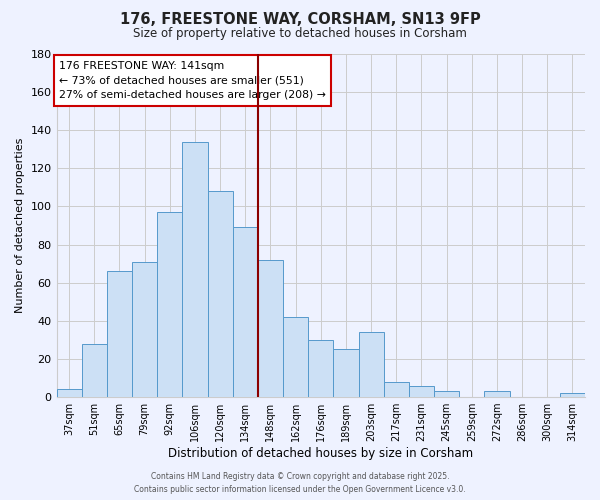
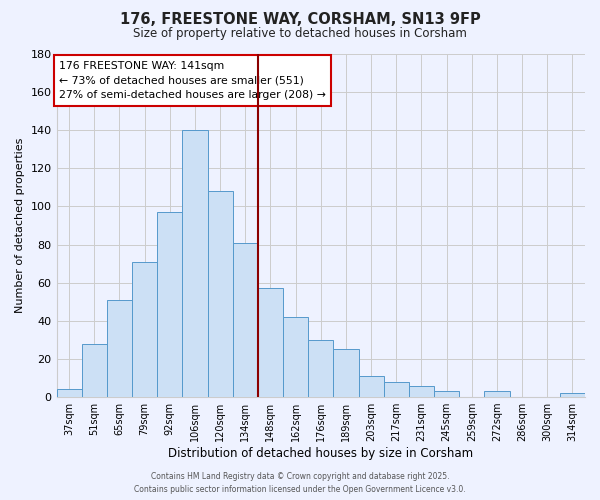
65sqm: 66 -> 51
106sqm: 134 -> 140
134sqm: 89 -> 81
148sqm: 72 -> 57
203sqm: 34 -> 11
